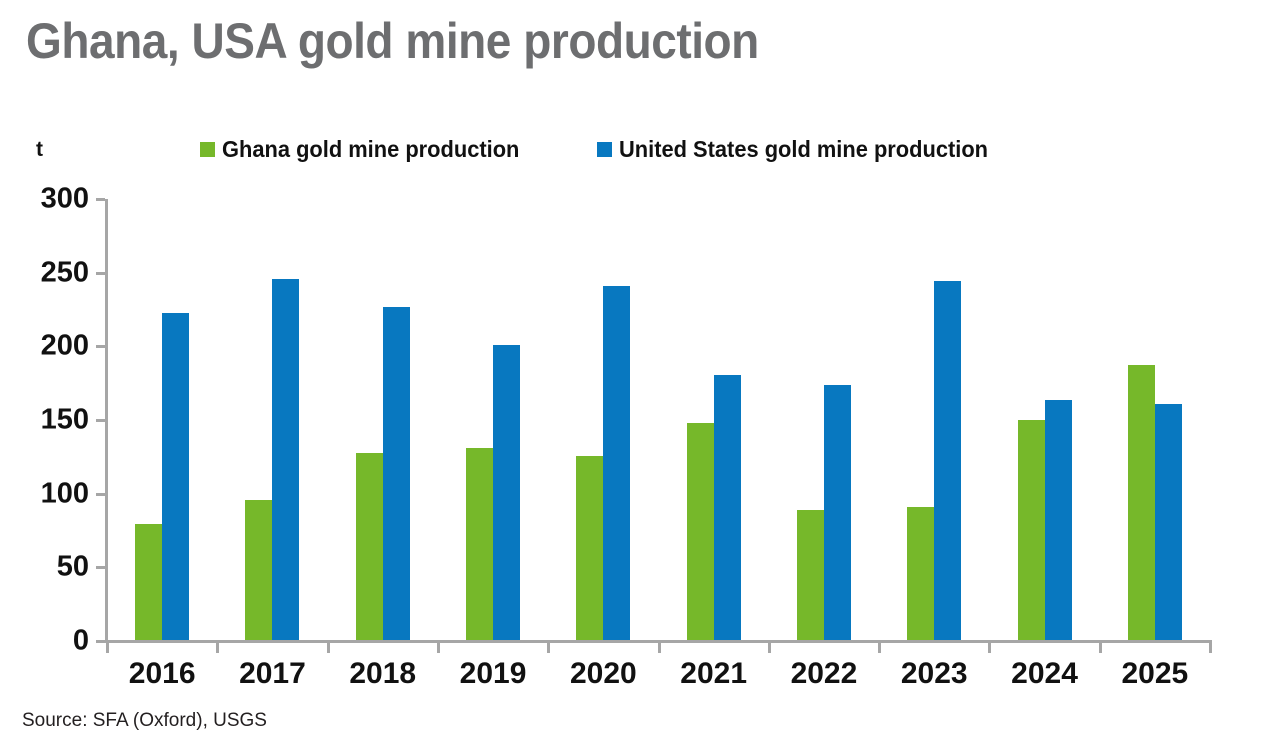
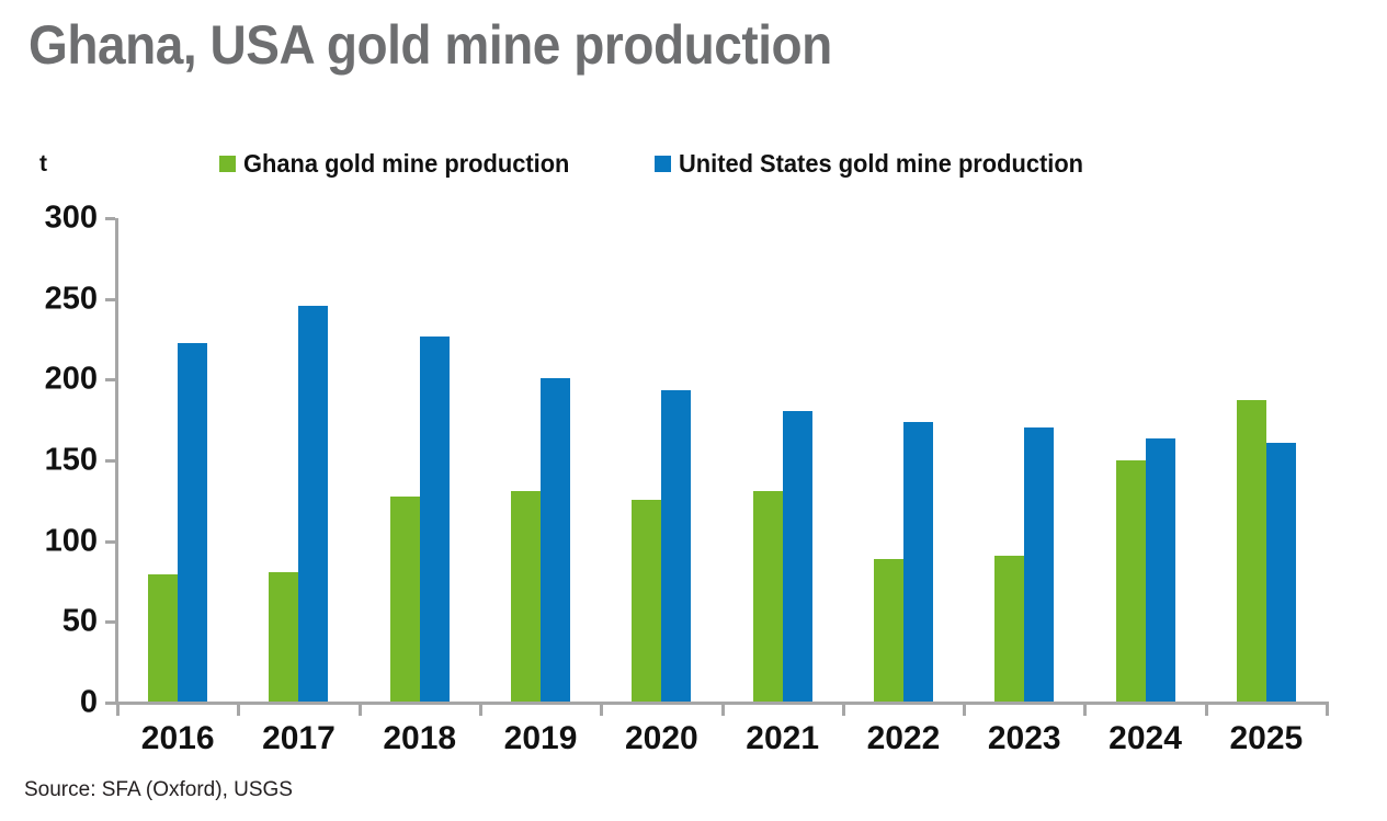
Ghana gold mine production/2017: 95 -> 80
United States gold mine production/2020: 240 -> 193
Ghana gold mine production/2021: 147 -> 130
United States gold mine production/2023: 244 -> 170
